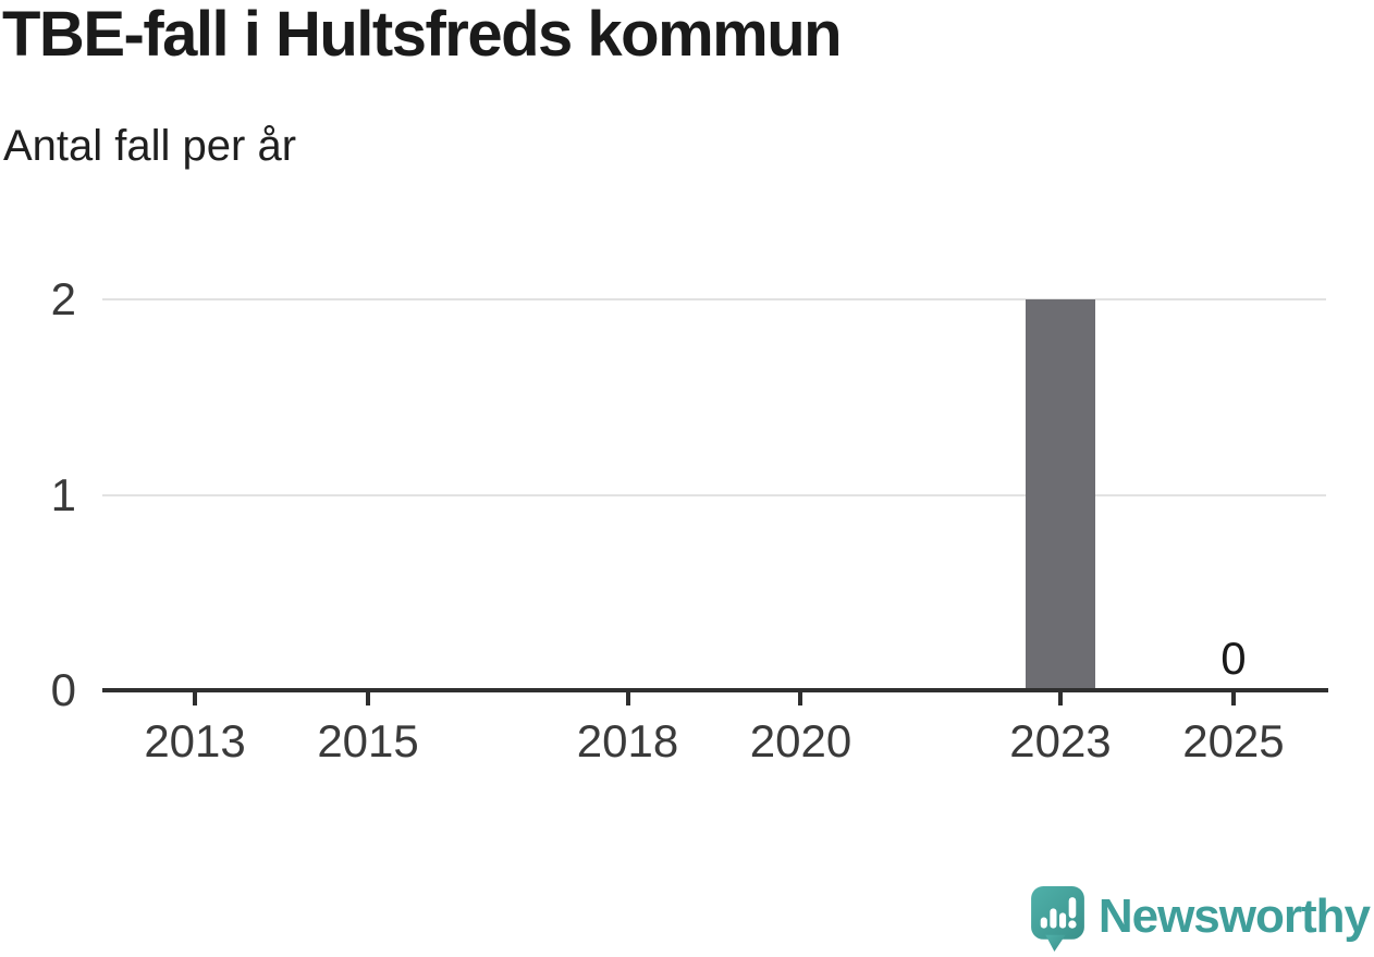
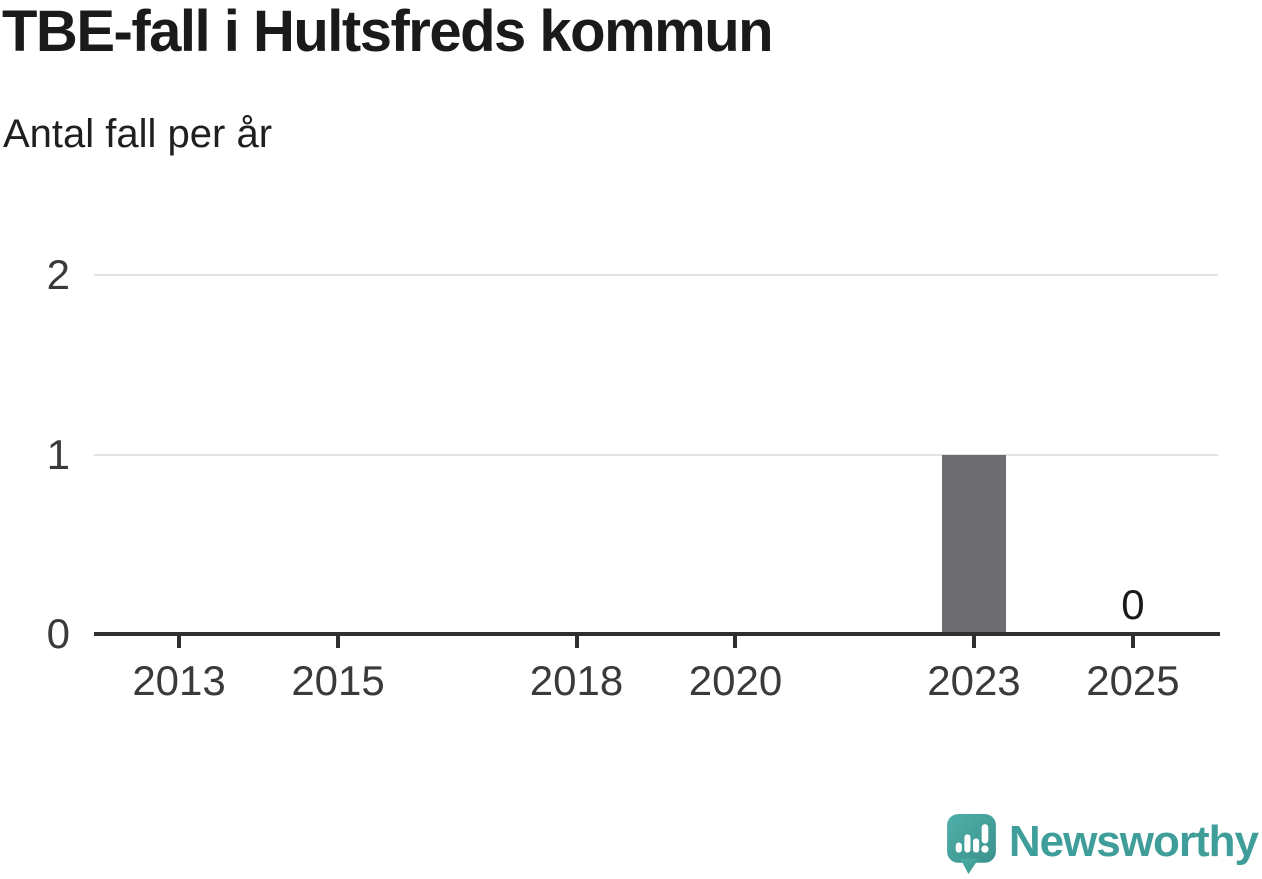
2023: 2 -> 1
